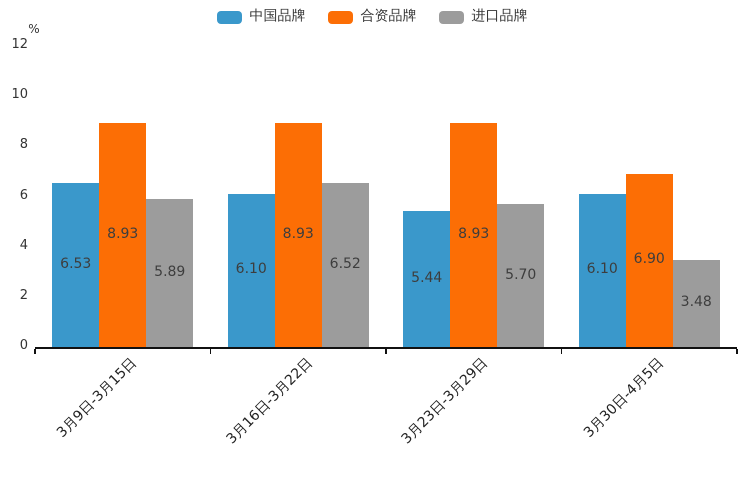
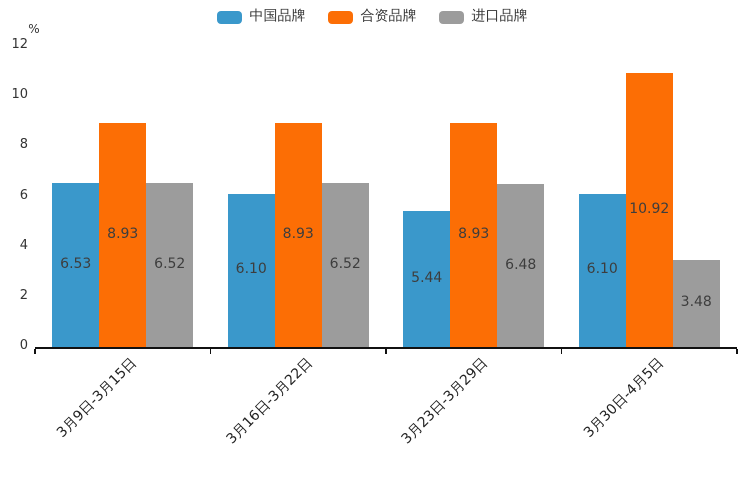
进口品牌/3月9日-3月15日: 5.89 -> 6.52
进口品牌/3月23日-3月29日: 5.70 -> 6.48
合资品牌/3月30日-4月5日: 6.90 -> 10.92
